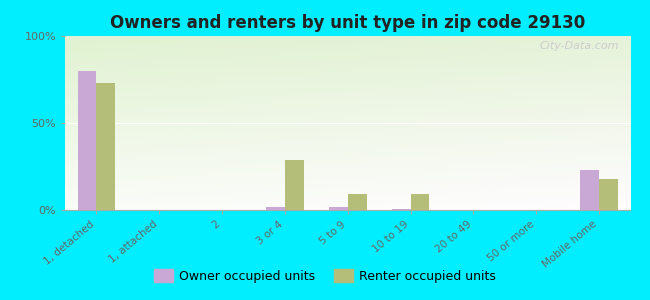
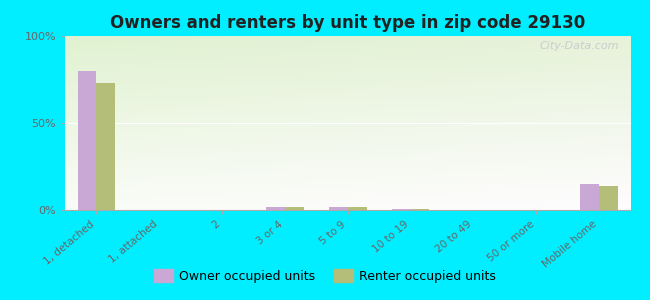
Renter occupied units/3 or 4: 29% -> 2%
Renter occupied units/5 to 9: 9% -> 2%
Renter occupied units/10 to 19: 9% -> 1%
Owner occupied units/Mobile home: 23% -> 15%
Renter occupied units/Mobile home: 18% -> 14%
